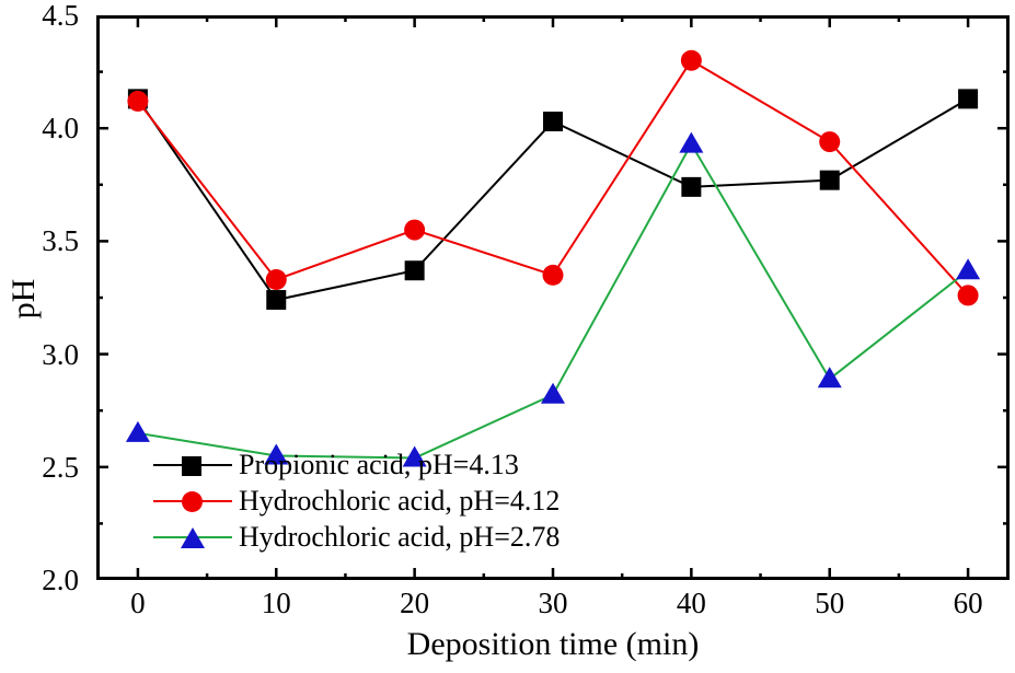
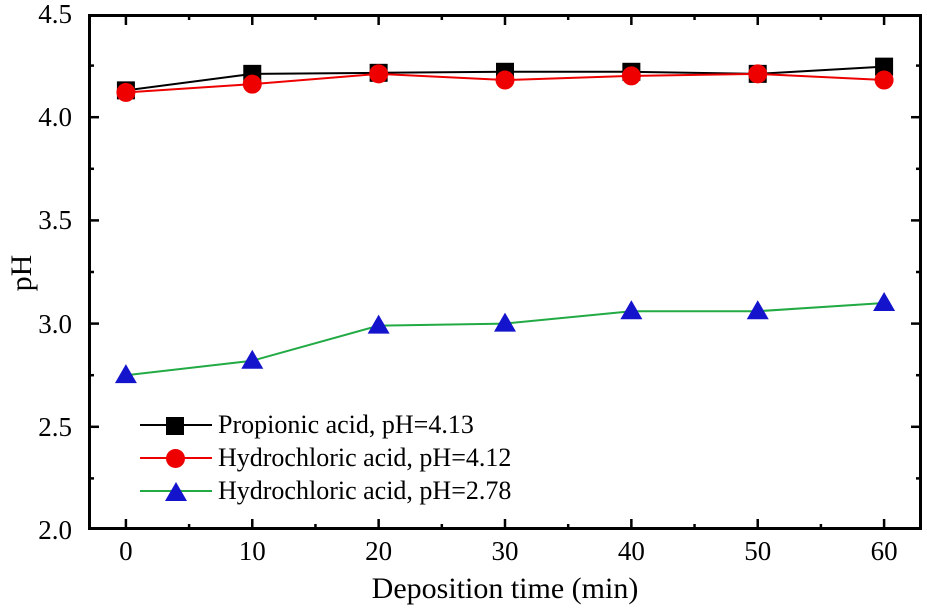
Hydrochloric acid, pH=2.78/0: 2.65 -> 2.75
Propionic acid, pH=4.13/10: 3.24 -> 4.21
Hydrochloric acid, pH=4.12/10: 3.33 -> 4.16
Hydrochloric acid, pH=2.78/10: 2.55 -> 2.82
Propionic acid, pH=4.13/20: 3.37 -> 4.21
Hydrochloric acid, pH=4.12/20: 3.55 -> 4.21
Hydrochloric acid, pH=2.78/20: 2.54 -> 2.99
Propionic acid, pH=4.13/30: 4.03 -> 4.22
Hydrochloric acid, pH=4.12/30: 3.35 -> 4.18
Hydrochloric acid, pH=2.78/30: 2.82 -> 3.00
Propionic acid, pH=4.13/40: 3.74 -> 4.22
Hydrochloric acid, pH=4.12/40: 4.30 -> 4.20
Hydrochloric acid, pH=2.78/40: 3.93 -> 3.06
Propionic acid, pH=4.13/50: 3.77 -> 4.21
Hydrochloric acid, pH=4.12/50: 3.94 -> 4.21
Hydrochloric acid, pH=2.78/50: 2.89 -> 3.06
Propionic acid, pH=4.13/60: 4.13 -> 4.25
Hydrochloric acid, pH=4.12/60: 3.26 -> 4.18
Hydrochloric acid, pH=2.78/60: 3.37 -> 3.10
